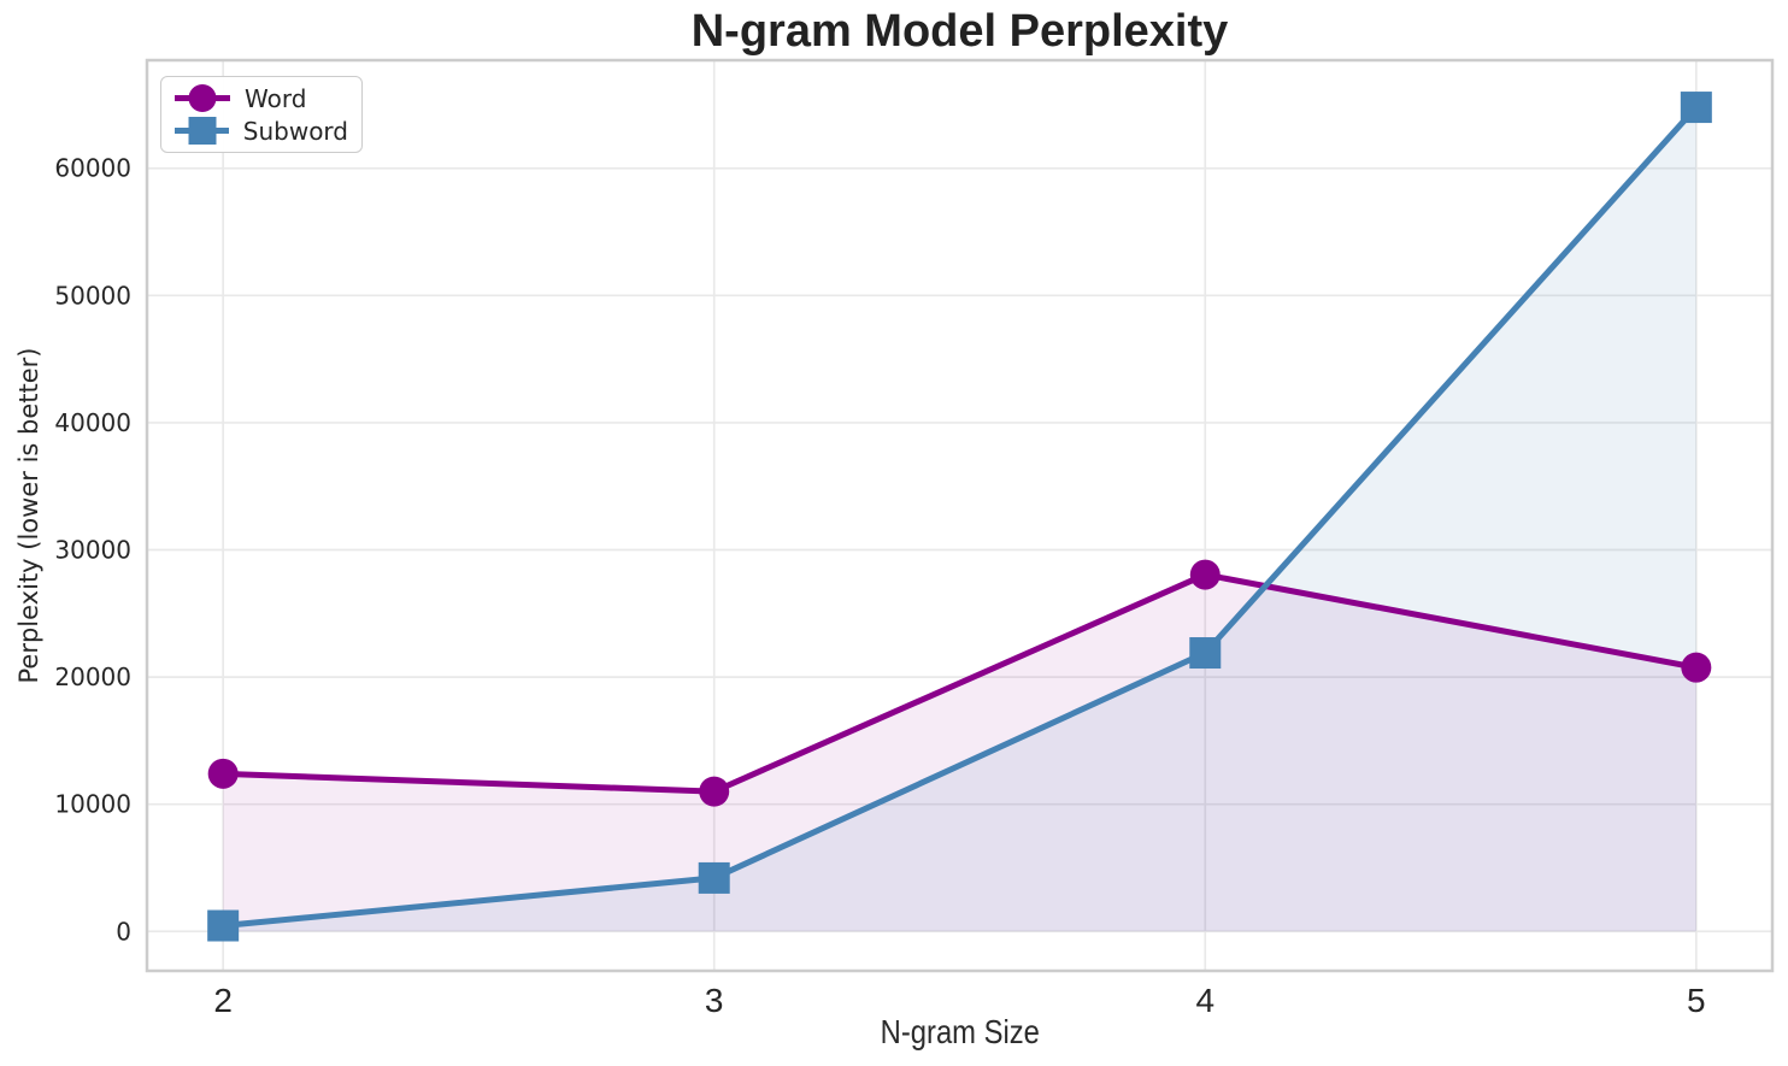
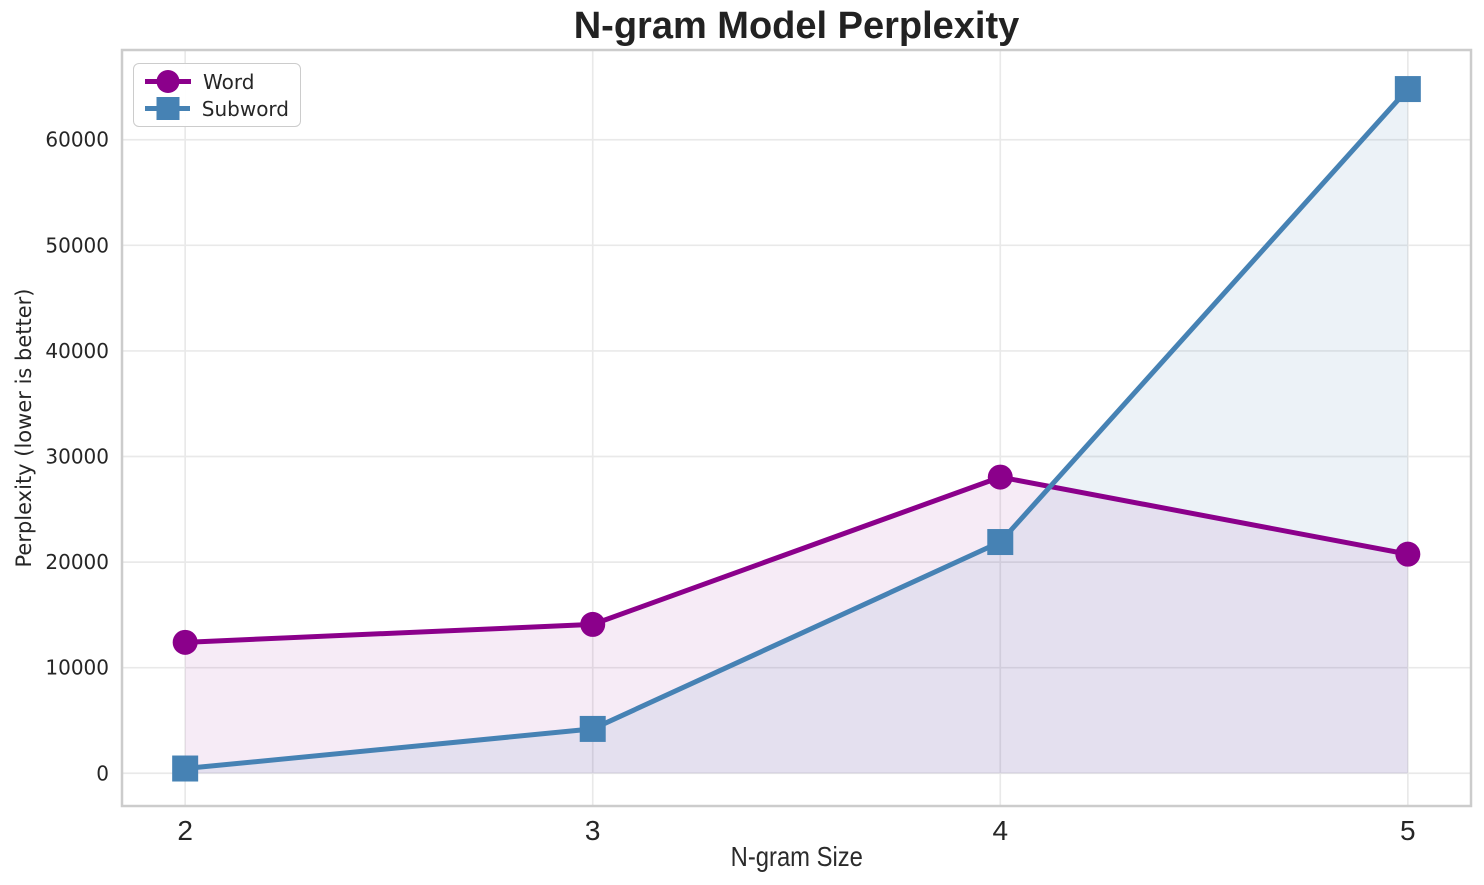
Word/3: 11000 -> 14100
